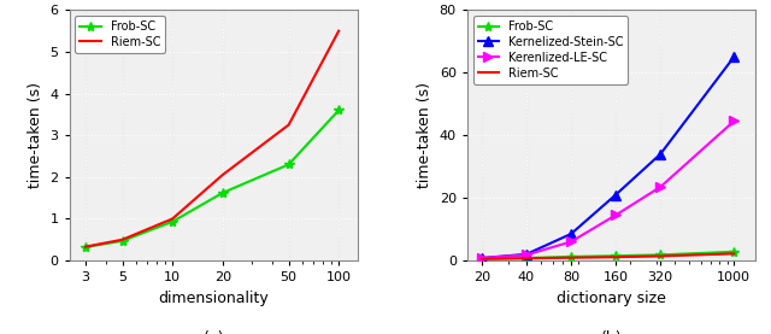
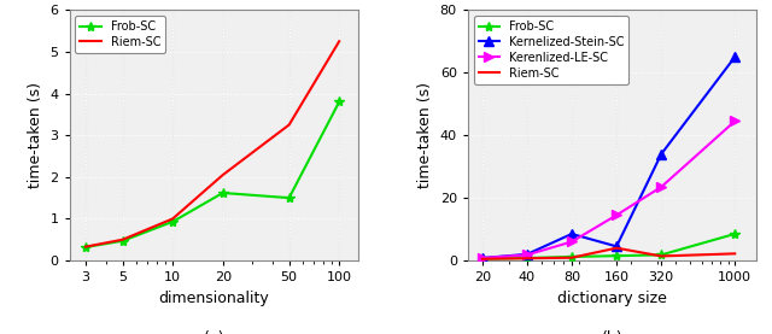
Frob-SC/50: 2.30 -> 1.50
Frob-SC/100: 3.60 -> 3.80
Riem-SC/100: 5.50 -> 5.25
Kernelized-Stein-SC/160: 21.0 -> 4.5
Riem-SC/160: 1.1 -> 4.0
Frob-SC/1000: 2.8 -> 8.5
